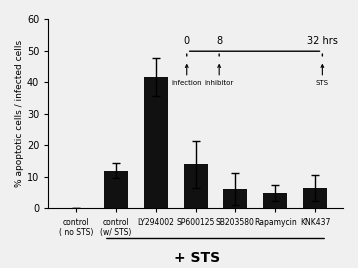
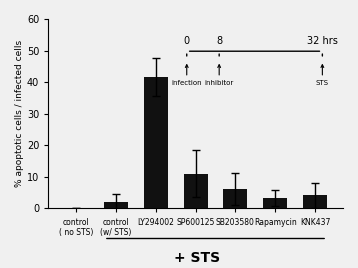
control (w/ STS): 12.0 -> 2.2
SP600125: 14.0 -> 11.0
Rapamycin: 5.0 -> 3.2
KNK437: 6.5 -> 4.2
